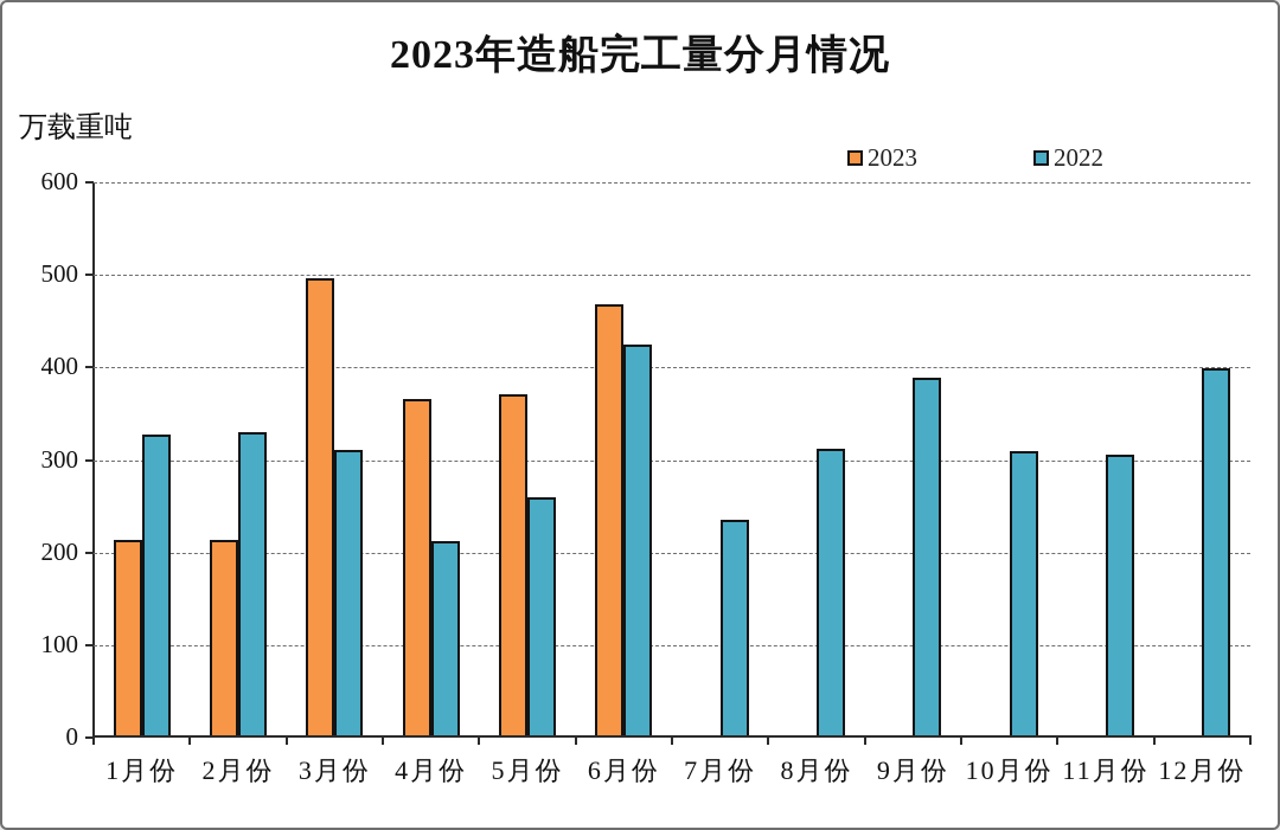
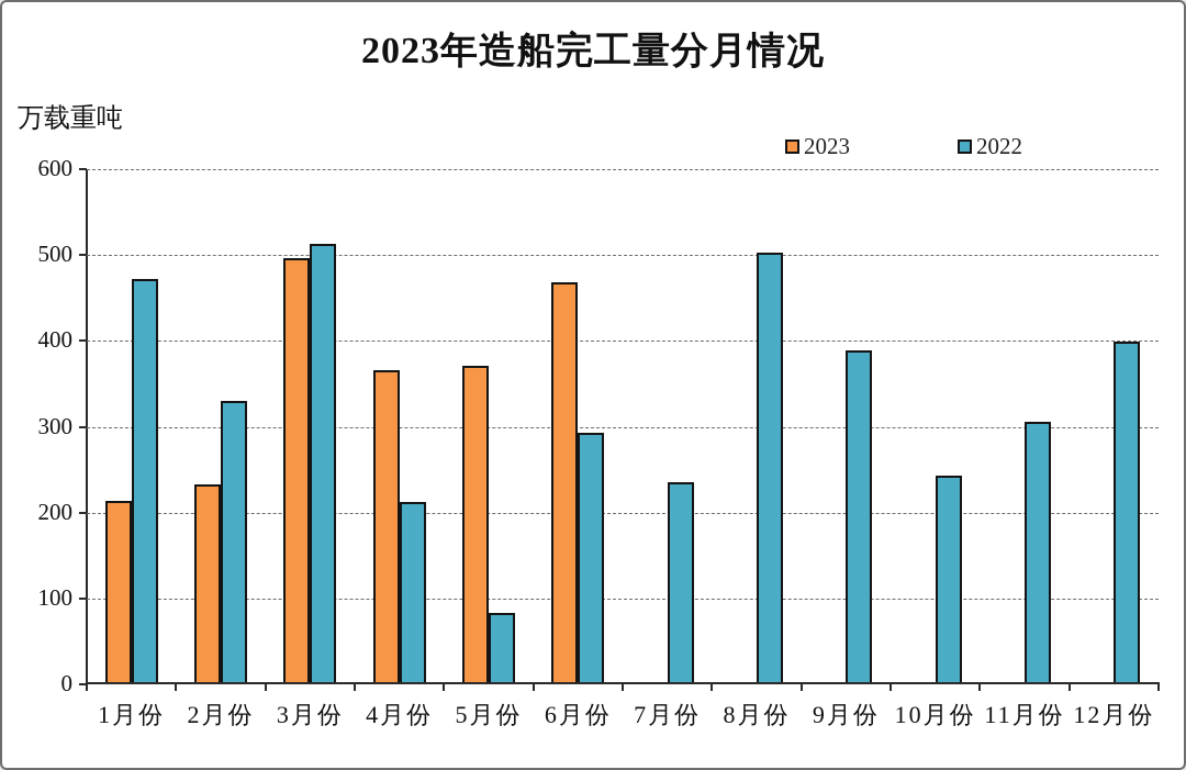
2022/1月份: 320 -> 470
2023/2月份: 210 -> 230
2022/3月份: 310 -> 510
2022/5月份: 260 -> 80
2022/6月份: 420 -> 290
2022/8月份: 310 -> 500
2022/10月份: 310 -> 240
